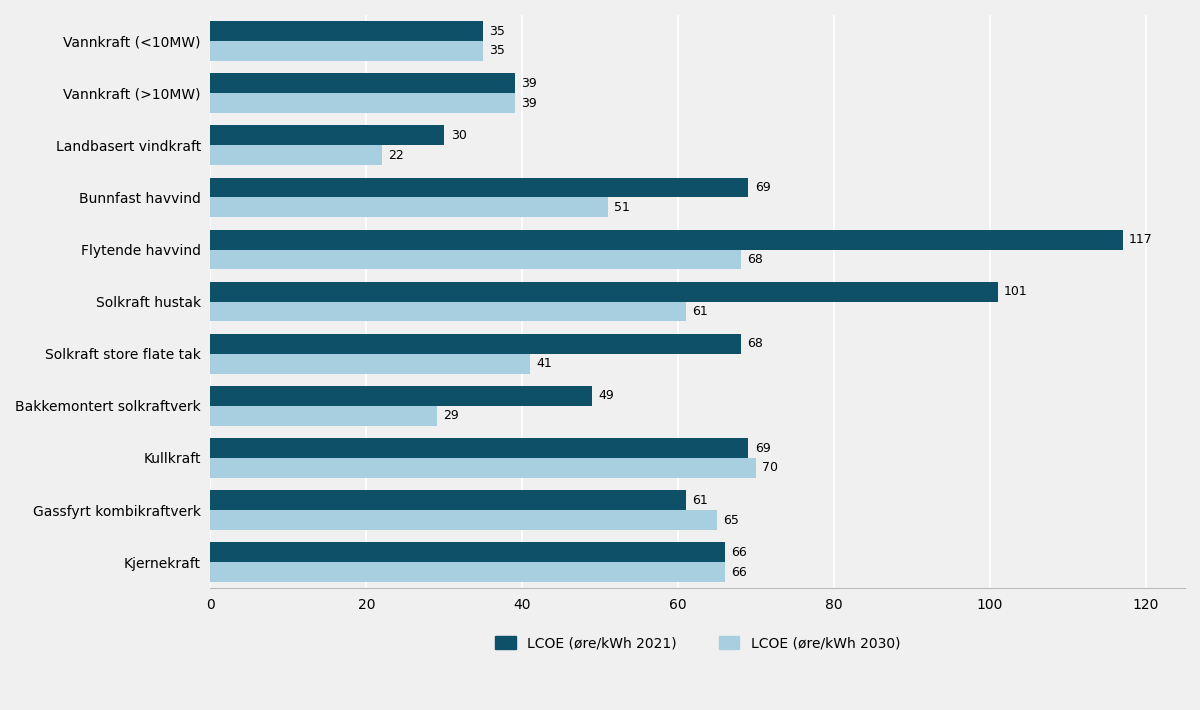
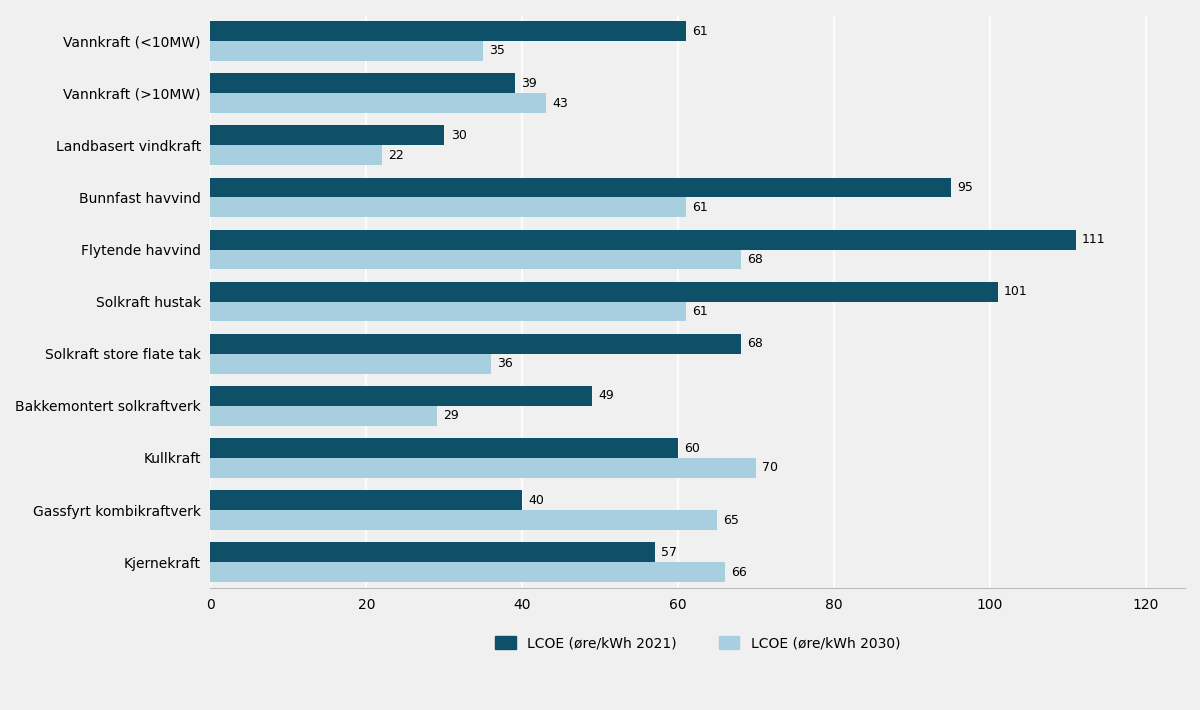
LCOE (øre/kWh 2021)/Vannkraft (<10MW): 35 -> 61
LCOE (øre/kWh 2030)/Vannkraft (>10MW): 39 -> 43
LCOE (øre/kWh 2021)/Bunnfast havvind: 69 -> 95
LCOE (øre/kWh 2030)/Bunnfast havvind: 51 -> 61
LCOE (øre/kWh 2021)/Flytende havvind: 117 -> 111
LCOE (øre/kWh 2030)/Solkraft store flate tak: 41 -> 36
LCOE (øre/kWh 2021)/Kullkraft: 69 -> 60
LCOE (øre/kWh 2021)/Gassfyrt kombikraftverk: 61 -> 40
LCOE (øre/kWh 2021)/Kjernekraft: 66 -> 57
